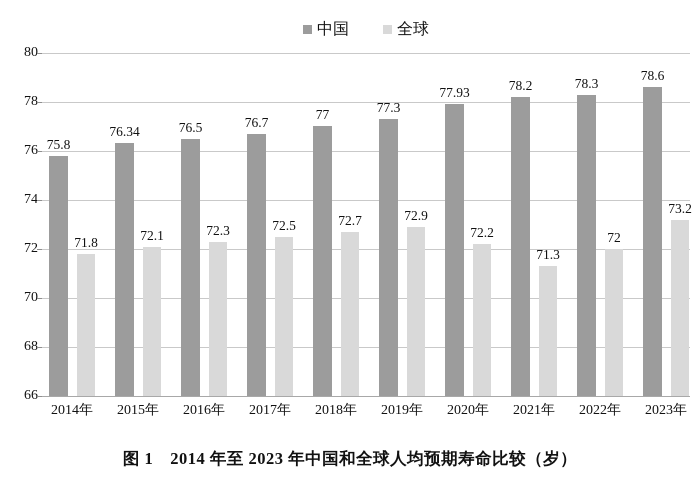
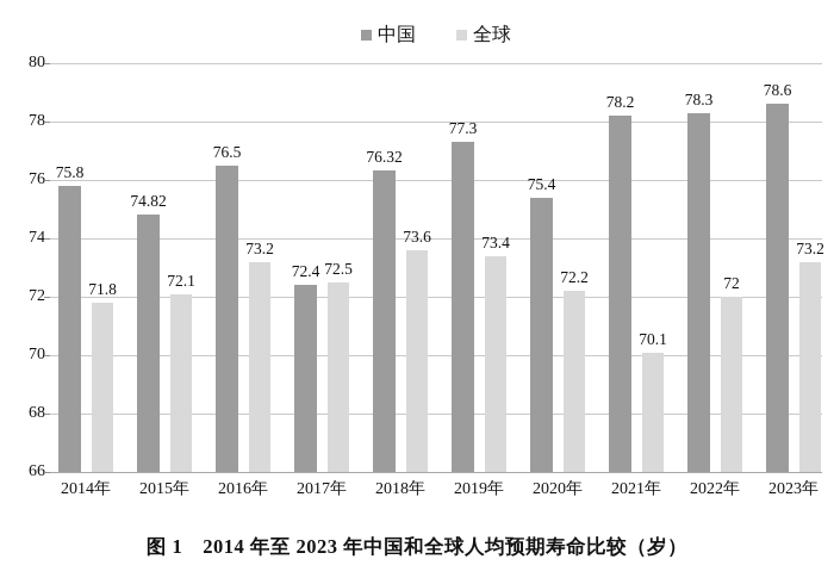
中国/2015年: 76.34 -> 74.82
全球/2016年: 72.3 -> 73.2
中国/2017年: 76.7 -> 72.4
中国/2018年: 77 -> 76.32
全球/2018年: 72.7 -> 73.6
全球/2019年: 72.9 -> 73.4
中国/2020年: 77.93 -> 75.4
全球/2021年: 71.3 -> 70.1
